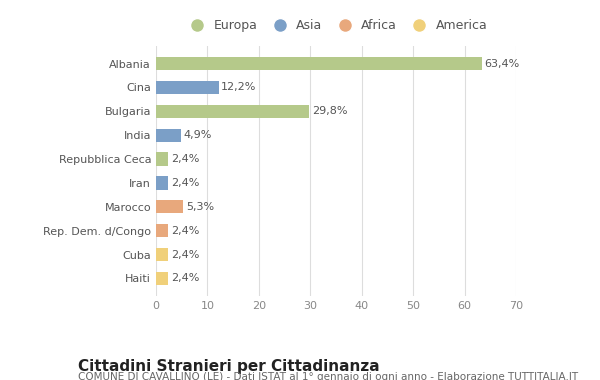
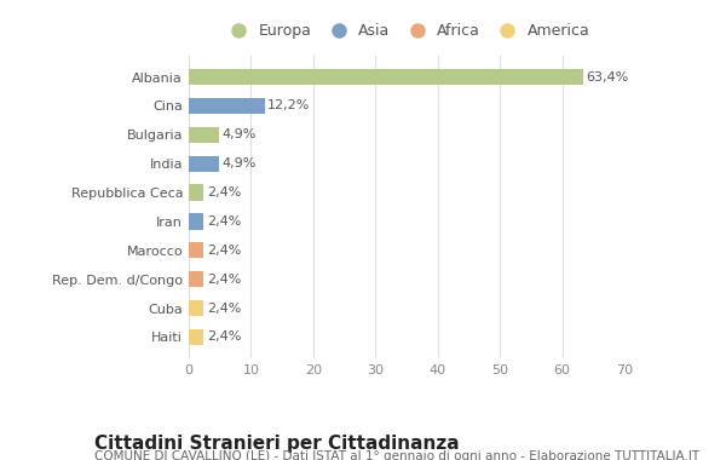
Bulgaria: 29,8% -> 4,9%
Marocco: 5,3% -> 2,4%
